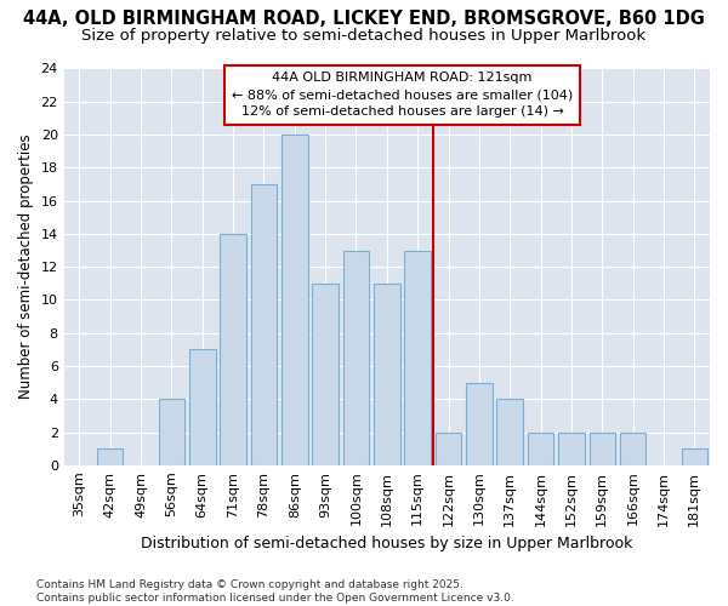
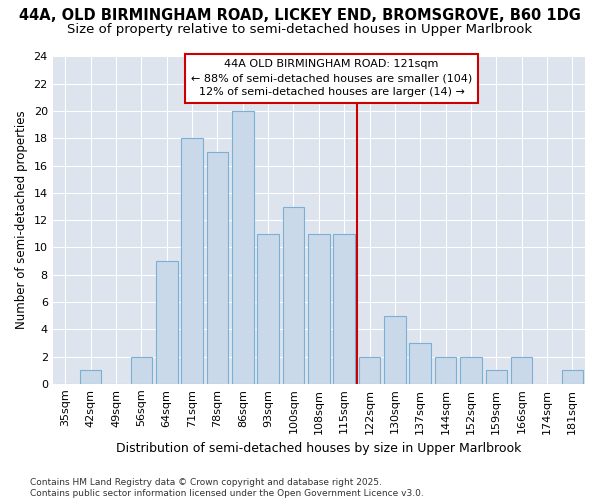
56sqm: 4 -> 2
64sqm: 7 -> 9
71sqm: 14 -> 18
115sqm: 13 -> 11
137sqm: 4 -> 3
159sqm: 2 -> 1
